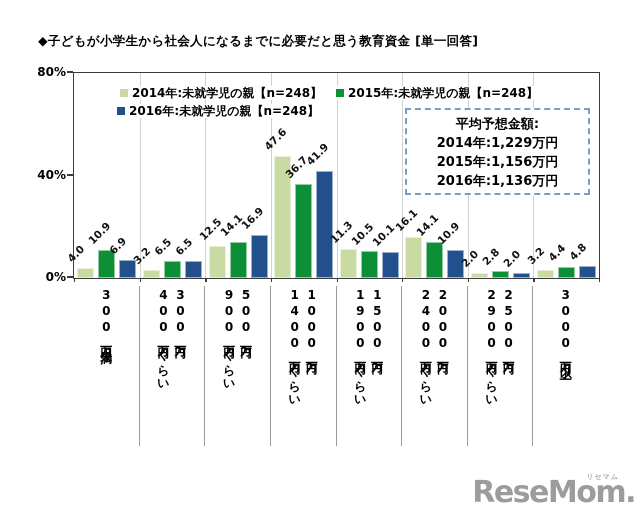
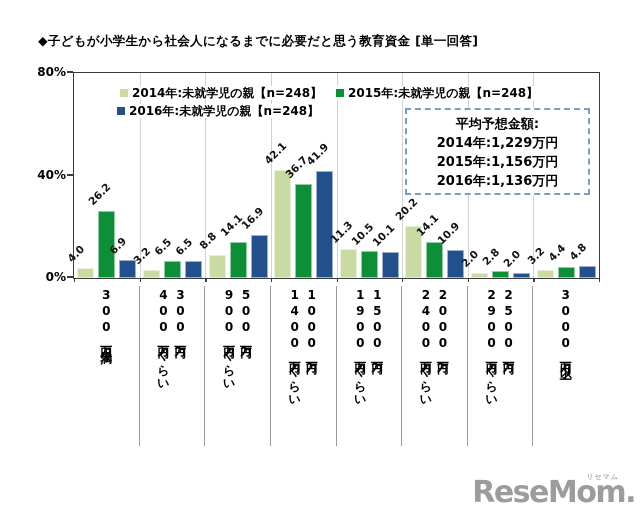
2015年:未就学児の親【n=248】/300万円未満: 10.9 -> 26.2
2014年:未就学児の親【n=248】/500万円〜 900万円くらい: 12.5 -> 8.8
2014年:未就学児の親【n=248】/1000万円〜 1400万円くらい: 47.6 -> 42.1
2014年:未就学児の親【n=248】/2000万円〜 2400万円くらい: 16.1 -> 20.2
